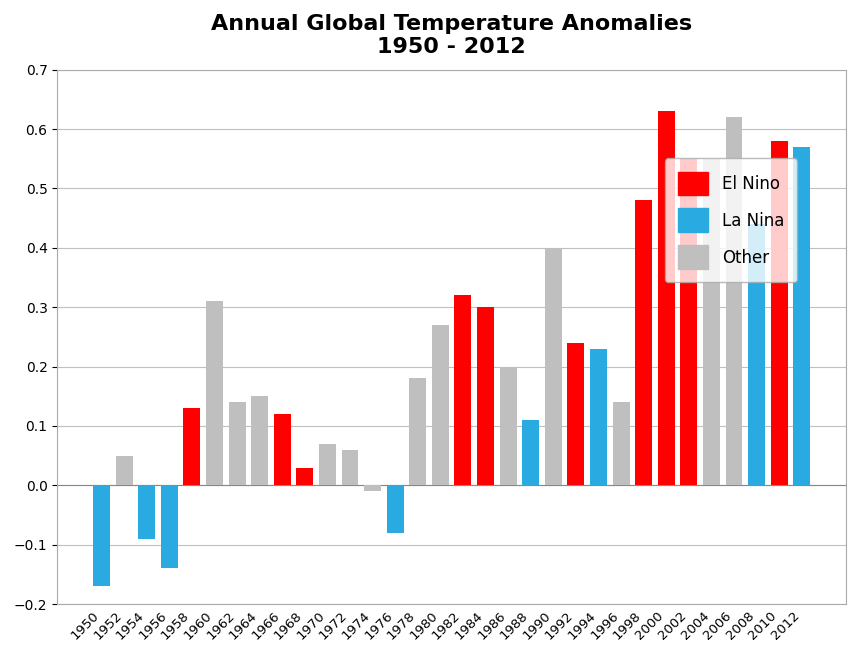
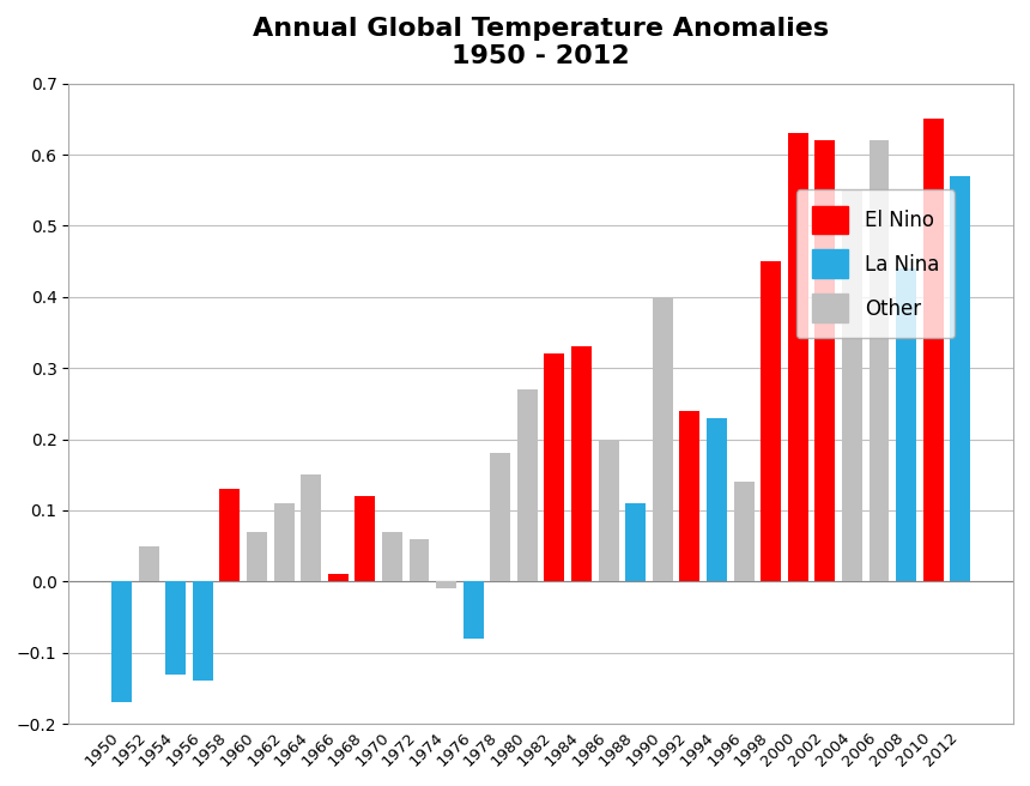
1954: -0.09 -> -0.13
1960: 0.31 -> 0.07
1962: 0.14 -> 0.11
1966: 0.12 -> 0.01
1968: 0.03 -> 0.12
1984: 0.30 -> 0.33
1998: 0.48 -> 0.45
2002: 0.55 -> 0.62
2010: 0.58 -> 0.65
